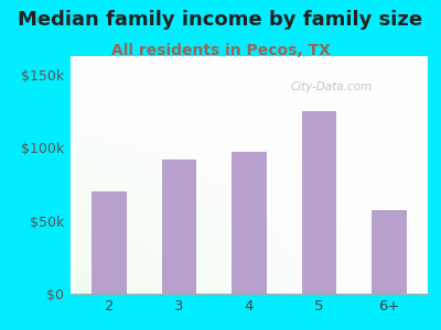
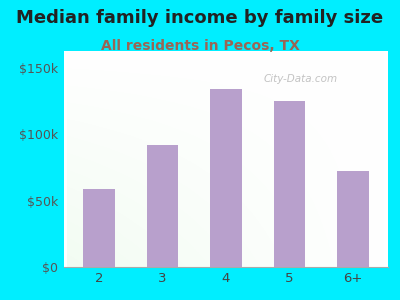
2: $70k -> $59k
4: $97k -> $134k
6+: $57k -> $72k
